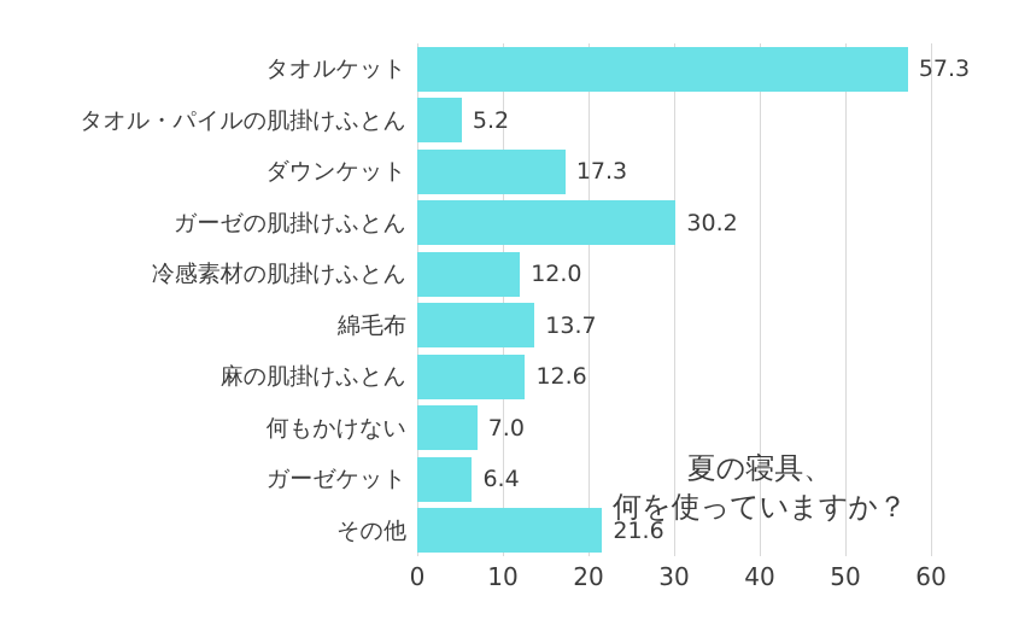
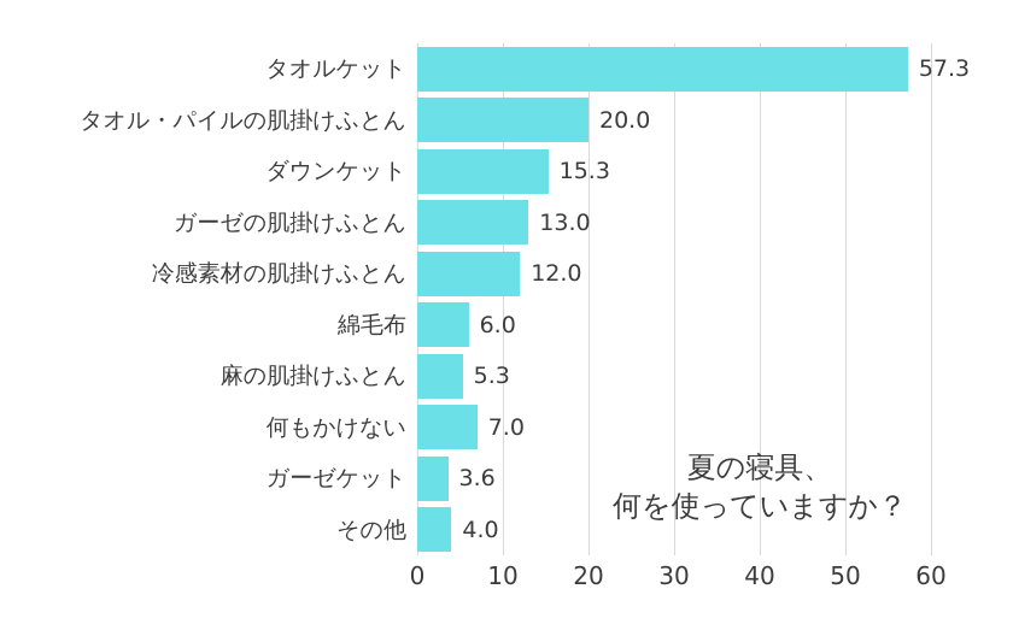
タオル・パイルの肌掛けふとん: 5.2 -> 20.0
ダウンケット: 17.3 -> 15.3
ガーゼの肌掛けふとん: 30.2 -> 13.0
綿毛布: 13.7 -> 6.0
麻の肌掛けふとん: 12.6 -> 5.3
ガーゼケット: 6.4 -> 3.6
その他: 21.6 -> 4.0
